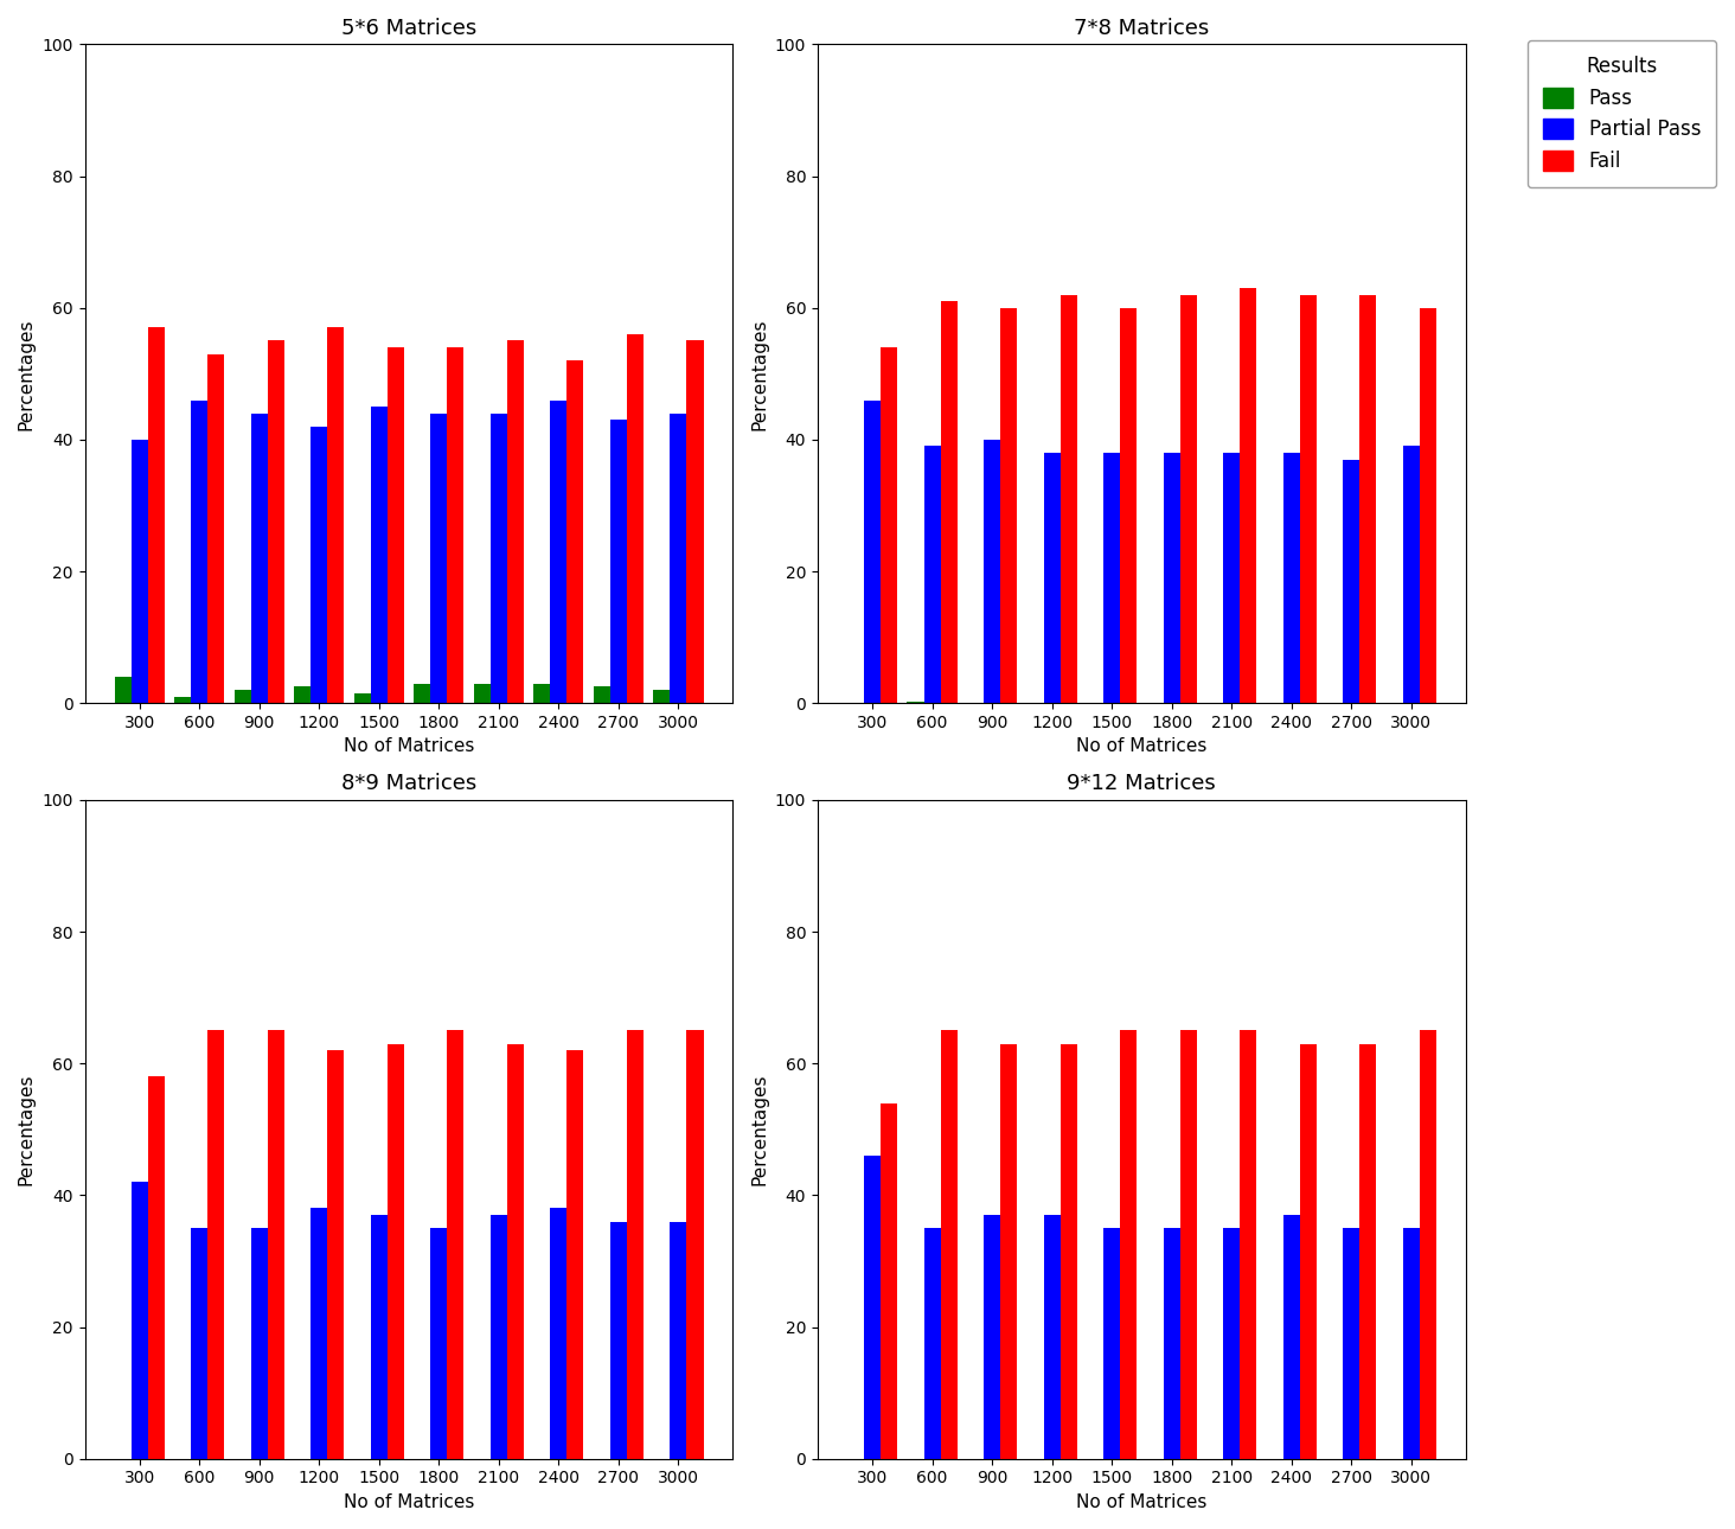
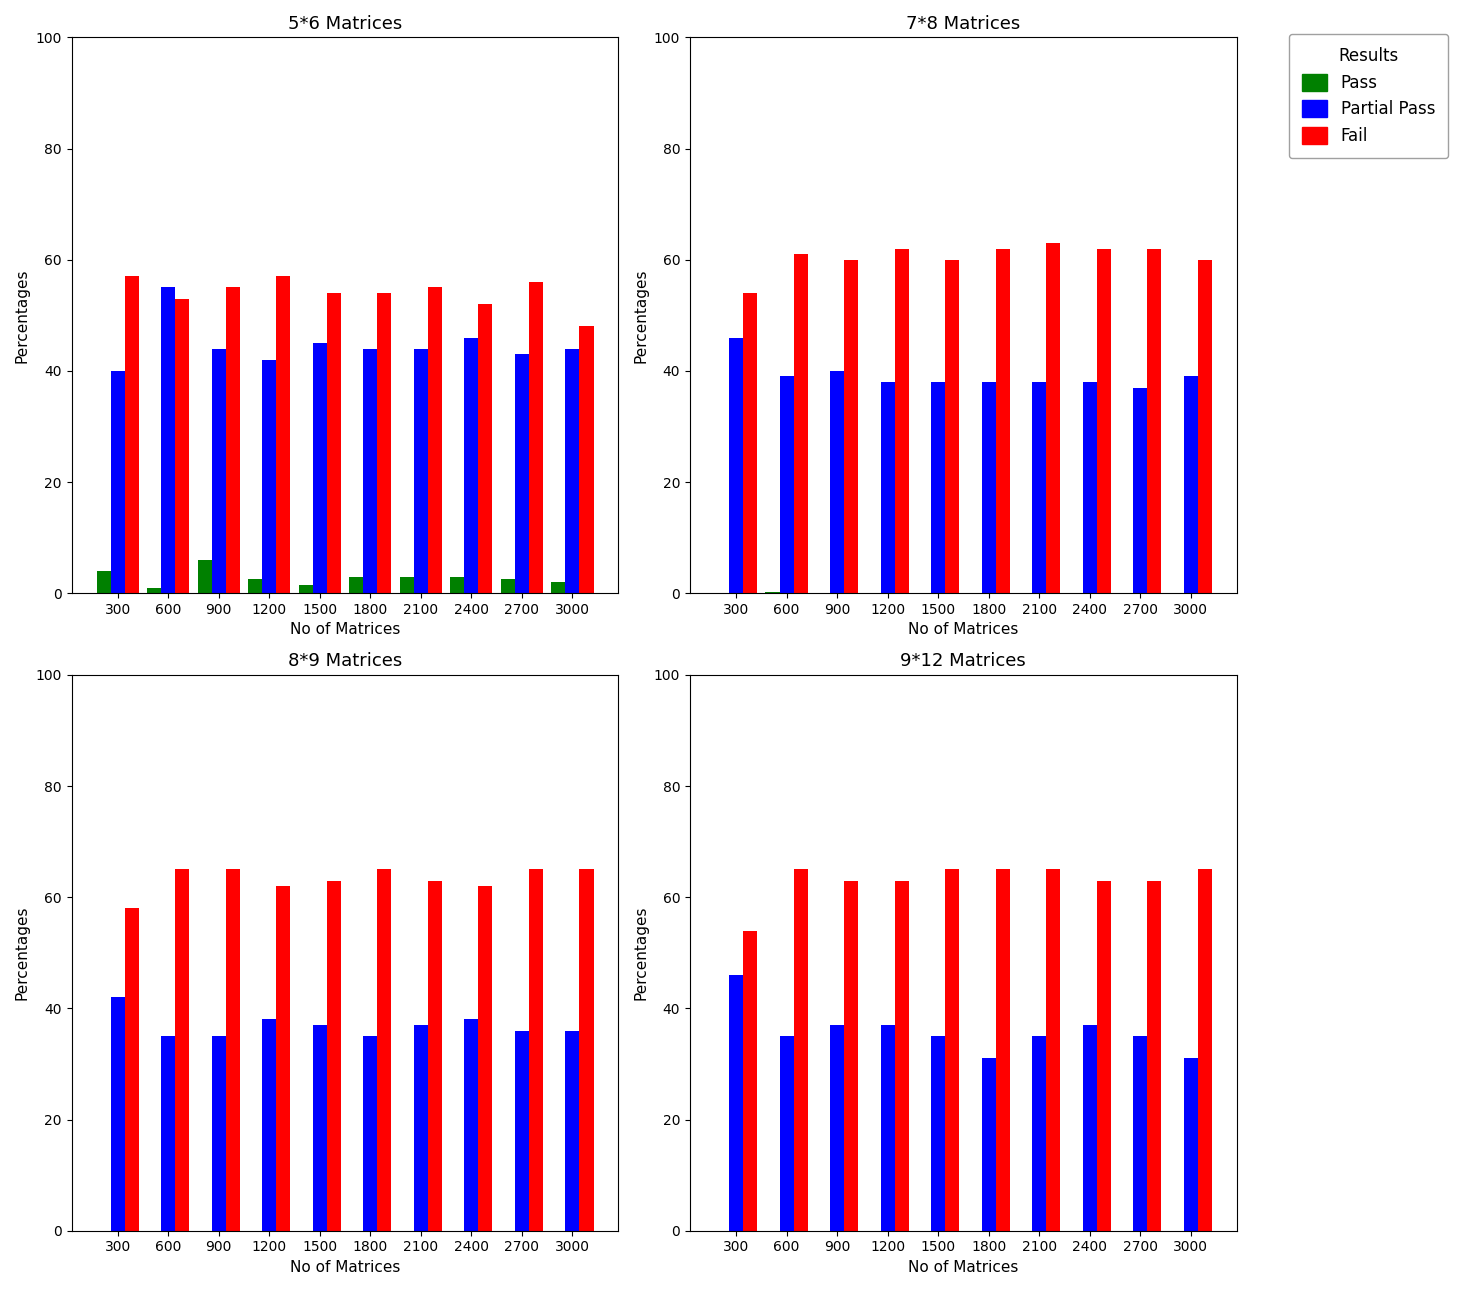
5*6 Matrices/Partial Pass/600: 46 -> 55
5*6 Matrices/Pass/900: 2.0 -> 6.0
5*6 Matrices/Fail/3000: 55 -> 48
9*12 Matrices/Partial Pass/1800: 35 -> 31
9*12 Matrices/Partial Pass/3000: 35 -> 31
